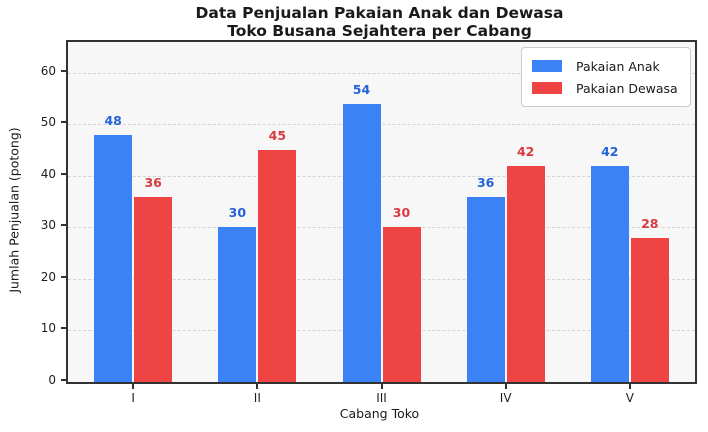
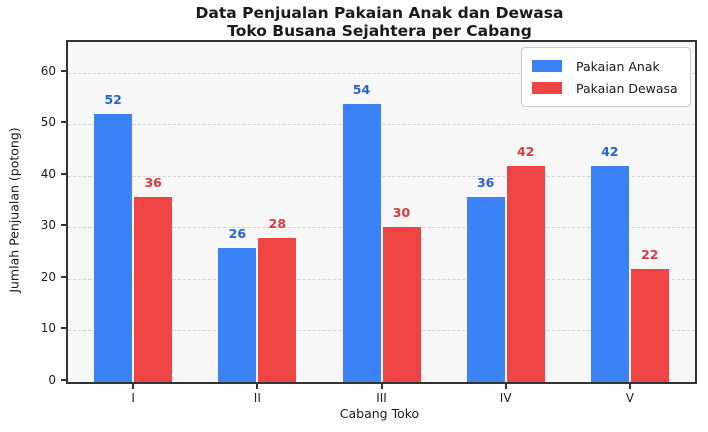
Pakaian Anak/I: 48 -> 52
Pakaian Anak/II: 30 -> 26
Pakaian Dewasa/II: 45 -> 28
Pakaian Dewasa/V: 28 -> 22
